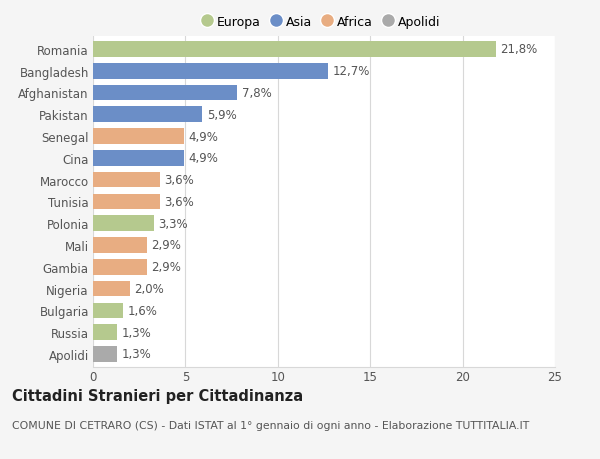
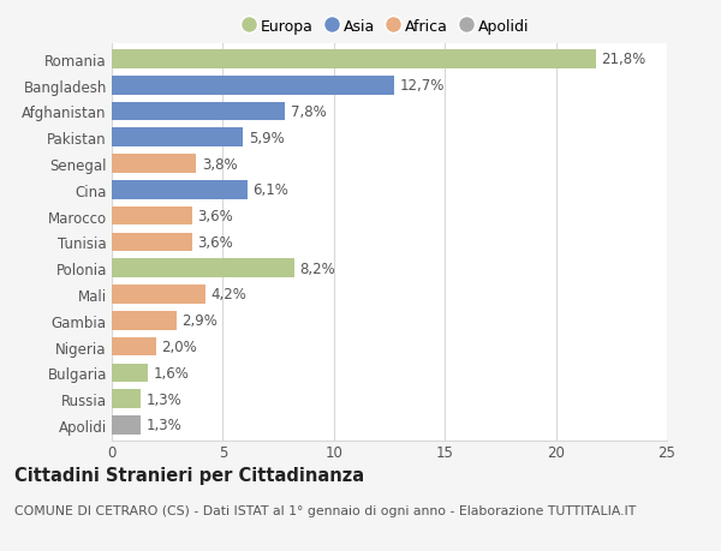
Senegal: 4,9% -> 3,8%
Cina: 4,9% -> 6,1%
Polonia: 3,3% -> 8,2%
Mali: 2,9% -> 4,2%
